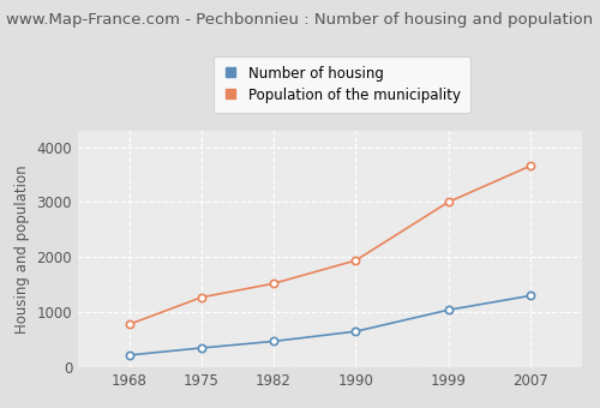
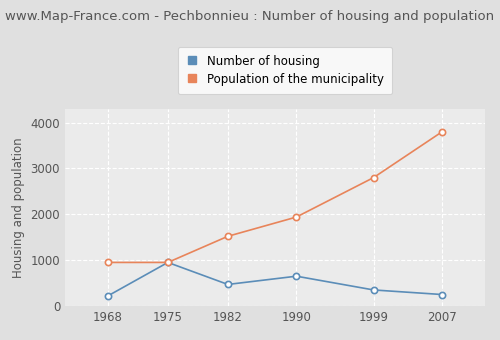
Population of the municipality/1968: 780 -> 950
Number of housing/1975: 350 -> 950
Population of the municipality/1975: 1270 -> 950
Number of housing/1999: 1040 -> 350
Population of the municipality/1999: 3000 -> 2800
Number of housing/2007: 1300 -> 250
Population of the municipality/2007: 3660 -> 3800
